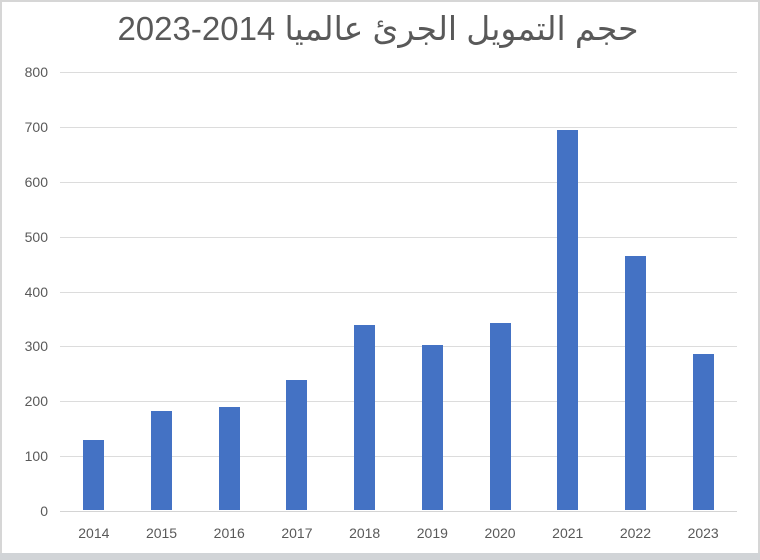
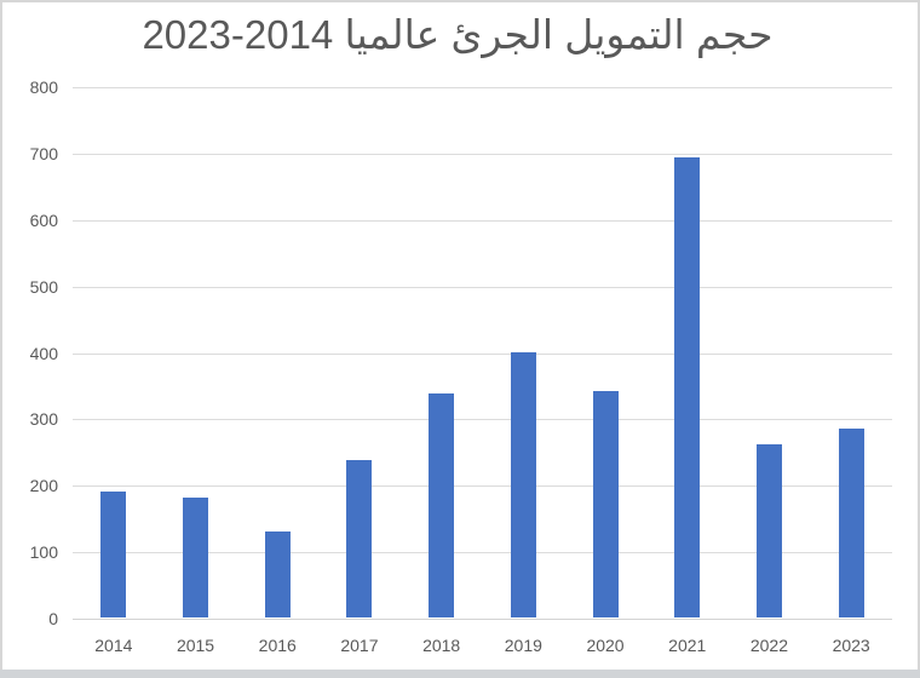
2014: 130 -> 190
2016: 190 -> 130
2019: 300 -> 400
2022: 460 -> 260
